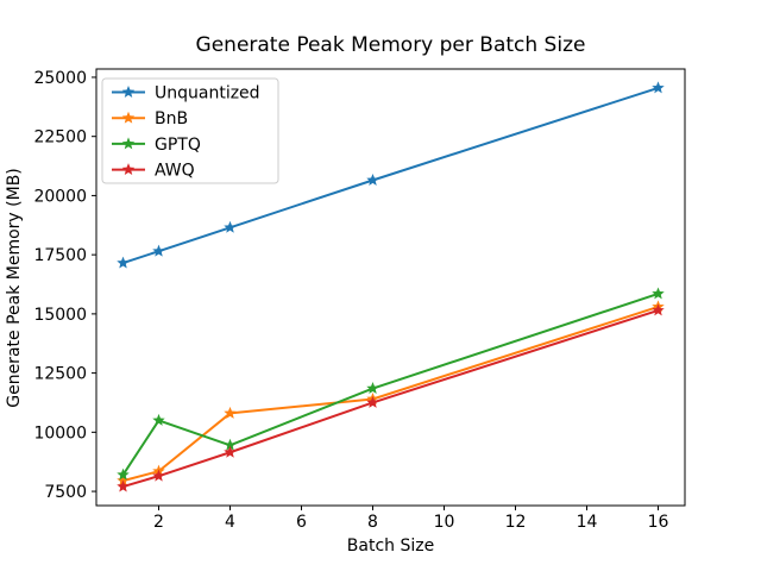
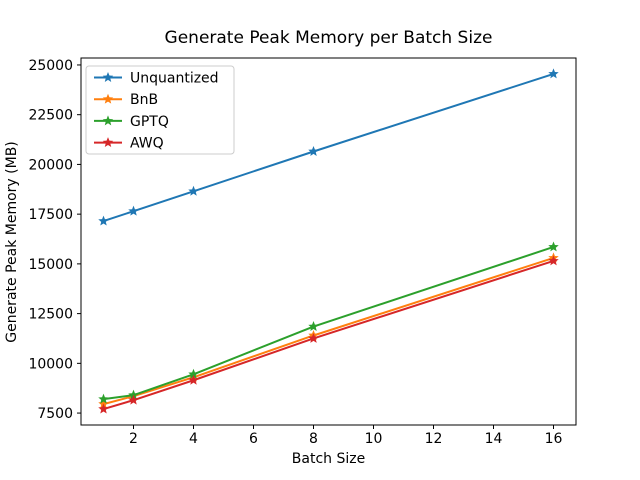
GPTQ/2: 10500 -> 8400
BnB/4: 10800 -> 9300
